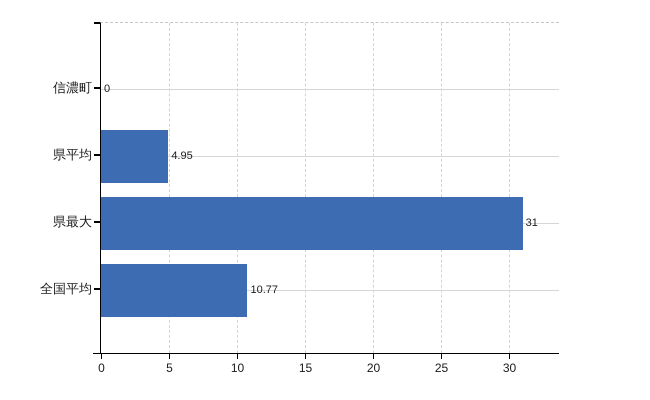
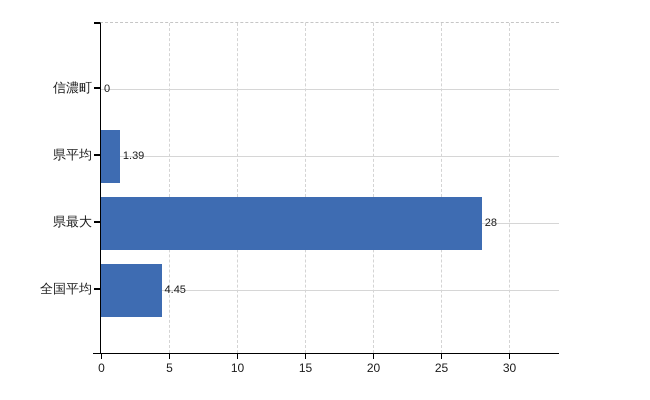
県平均: 4.95 -> 1.39
県最大: 31 -> 28
全国平均: 10.77 -> 4.45
